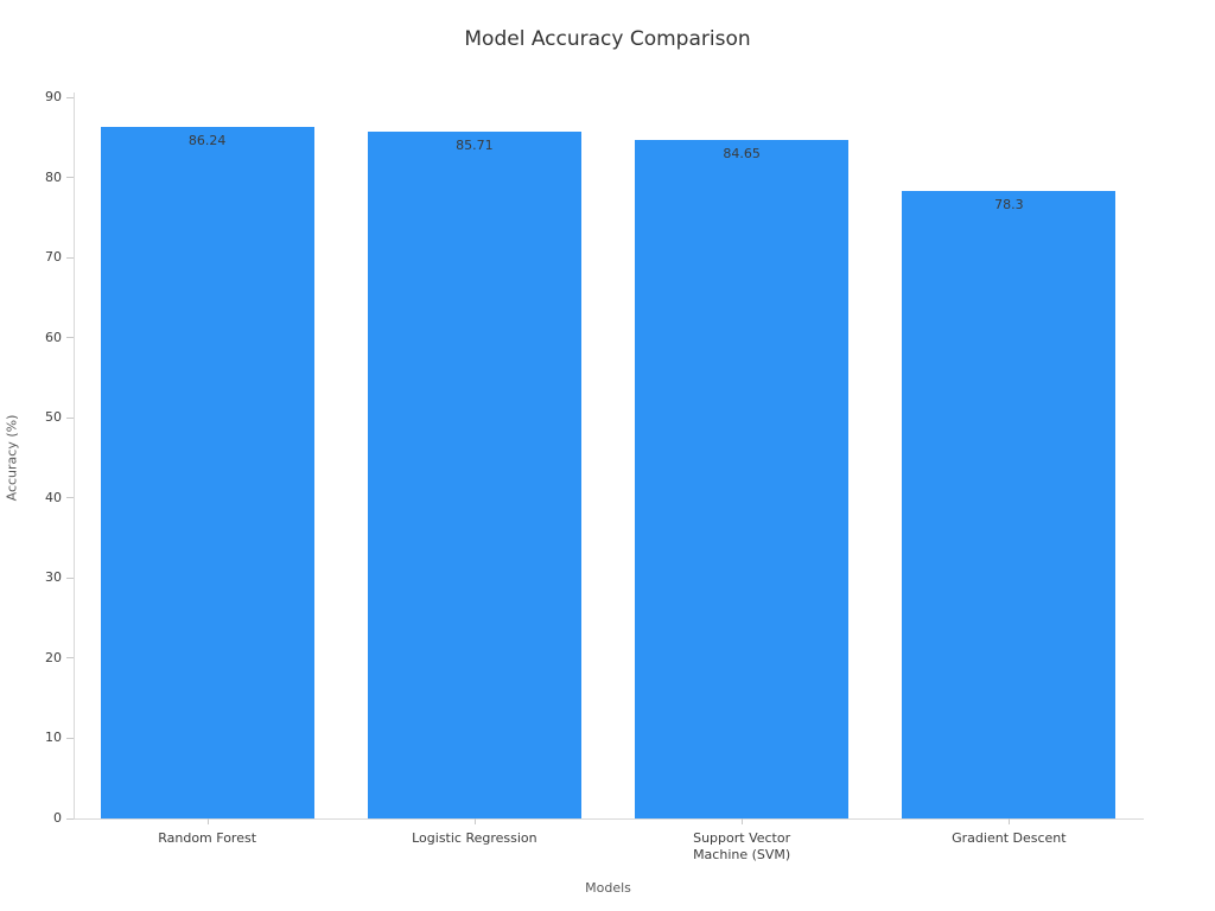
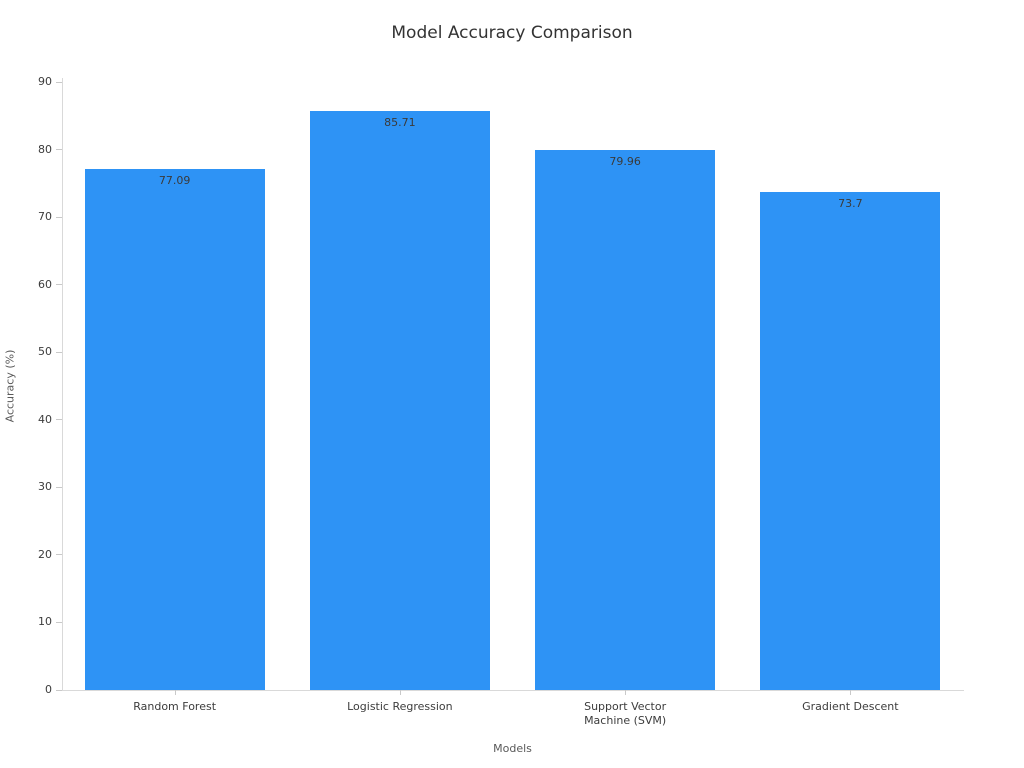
Random Forest: 86.24 -> 77.09
Support Vector Machine (SVM): 84.65 -> 79.96
Gradient Descent: 78.3 -> 73.7
